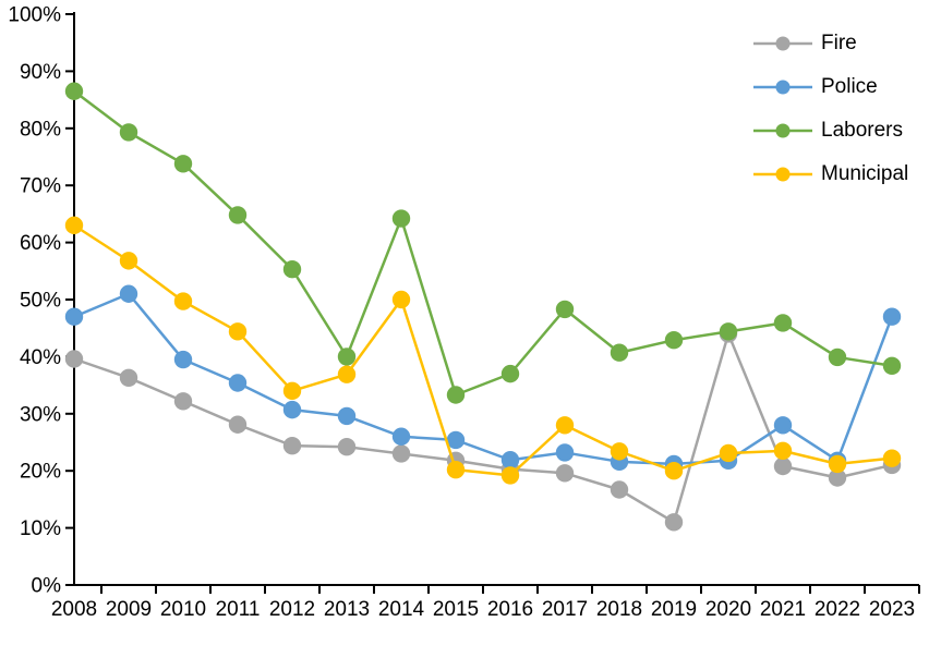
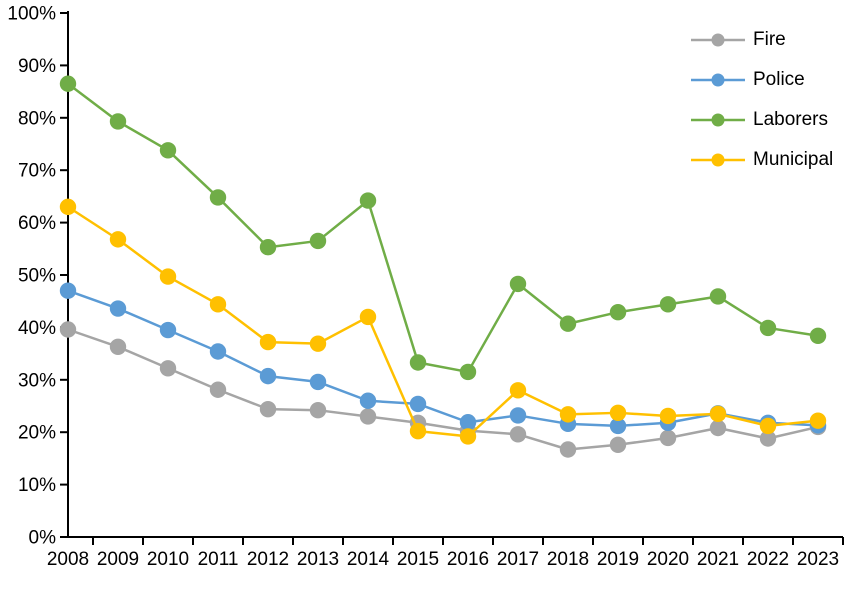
Police/2009: 51% -> 44%
Municipal/2012: 34% -> 37%
Laborers/2013: 40% -> 56%
Municipal/2014: 50% -> 42%
Laborers/2016: 37% -> 32%
Fire/2019: 11% -> 18%
Municipal/2019: 20% -> 24%
Fire/2020: 44% -> 19%
Police/2021: 28% -> 24%
Police/2023: 47% -> 21%
